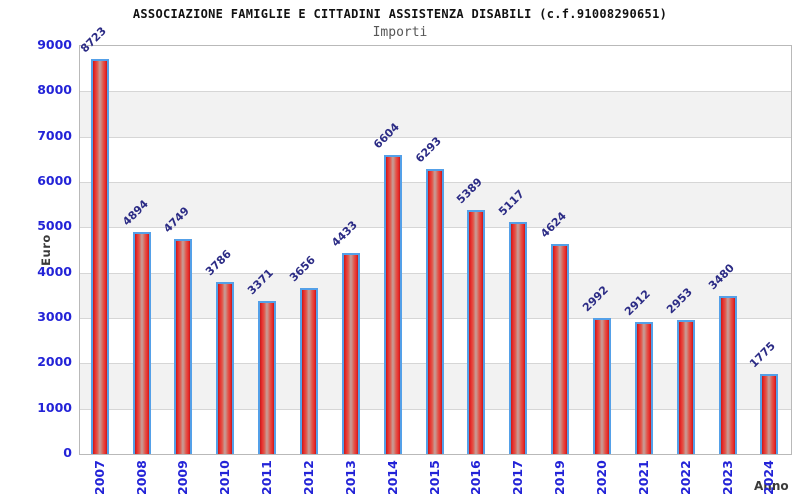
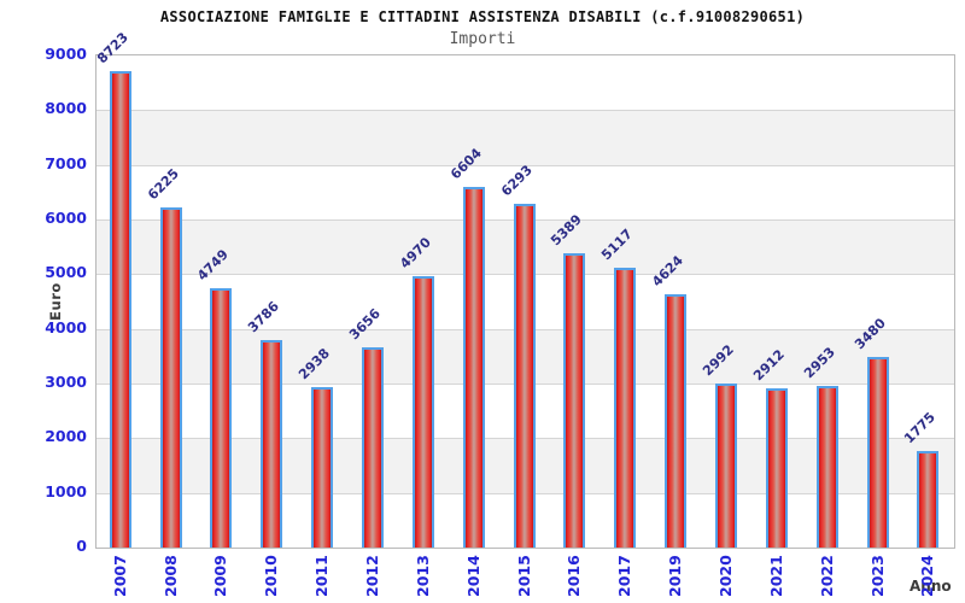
2008: 4894 -> 6225
2011: 3371 -> 2938
2013: 4433 -> 4970
